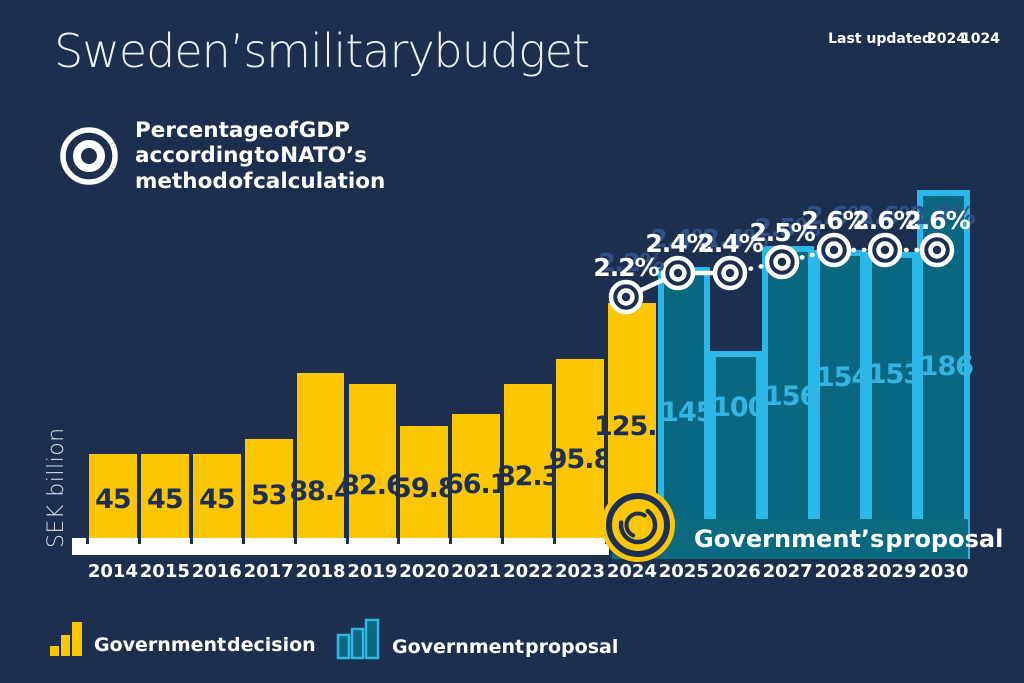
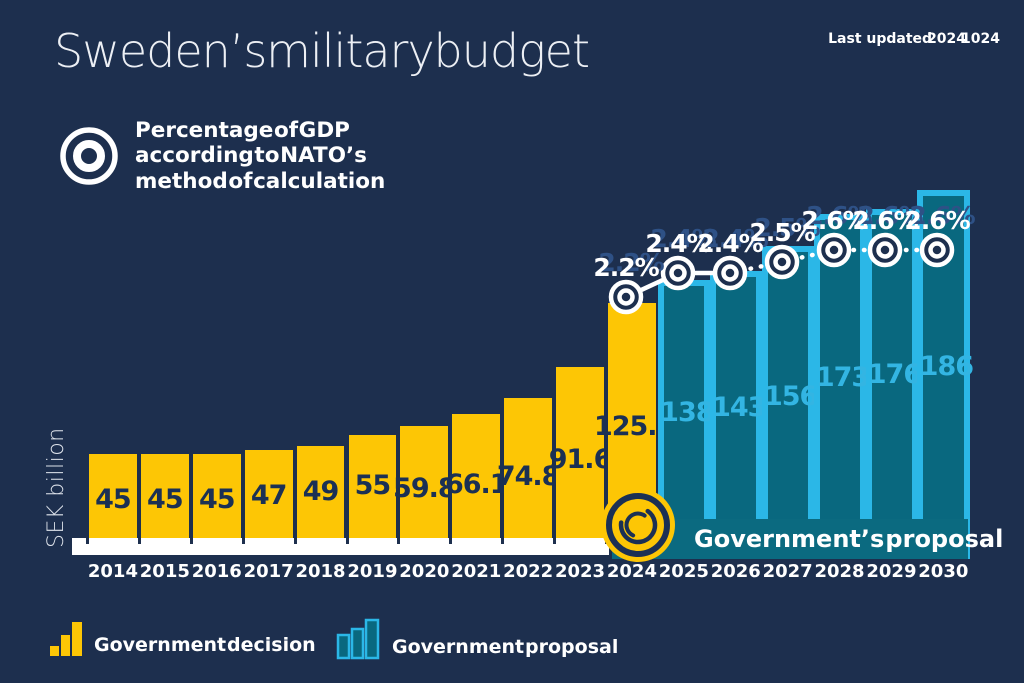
Government decision/2017: 53 -> 47
Government decision/2018: 88.4 -> 49
Government decision/2019: 82.6 -> 55
Government decision/2022: 82.3 -> 74.8
Government decision/2023: 95.8 -> 91.6
Government proposal/2025: 145 -> 138
Government proposal/2026: 100 -> 143
Government proposal/2028: 154 -> 173
Government proposal/2029: 153 -> 176
